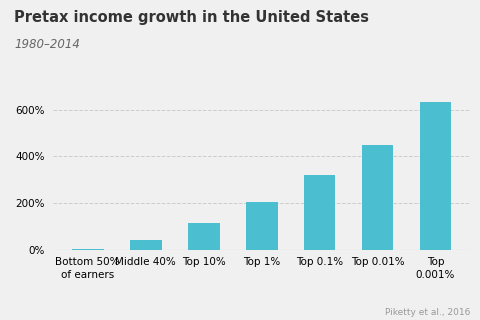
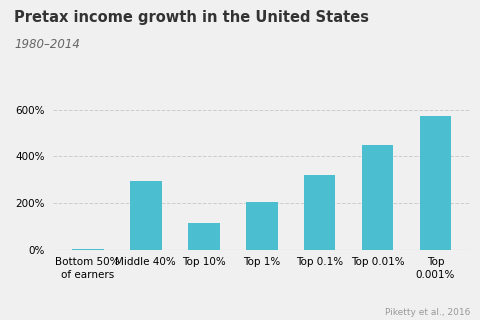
Middle 40%: 42% -> 295%
Top 0.001%: 635% -> 575%
